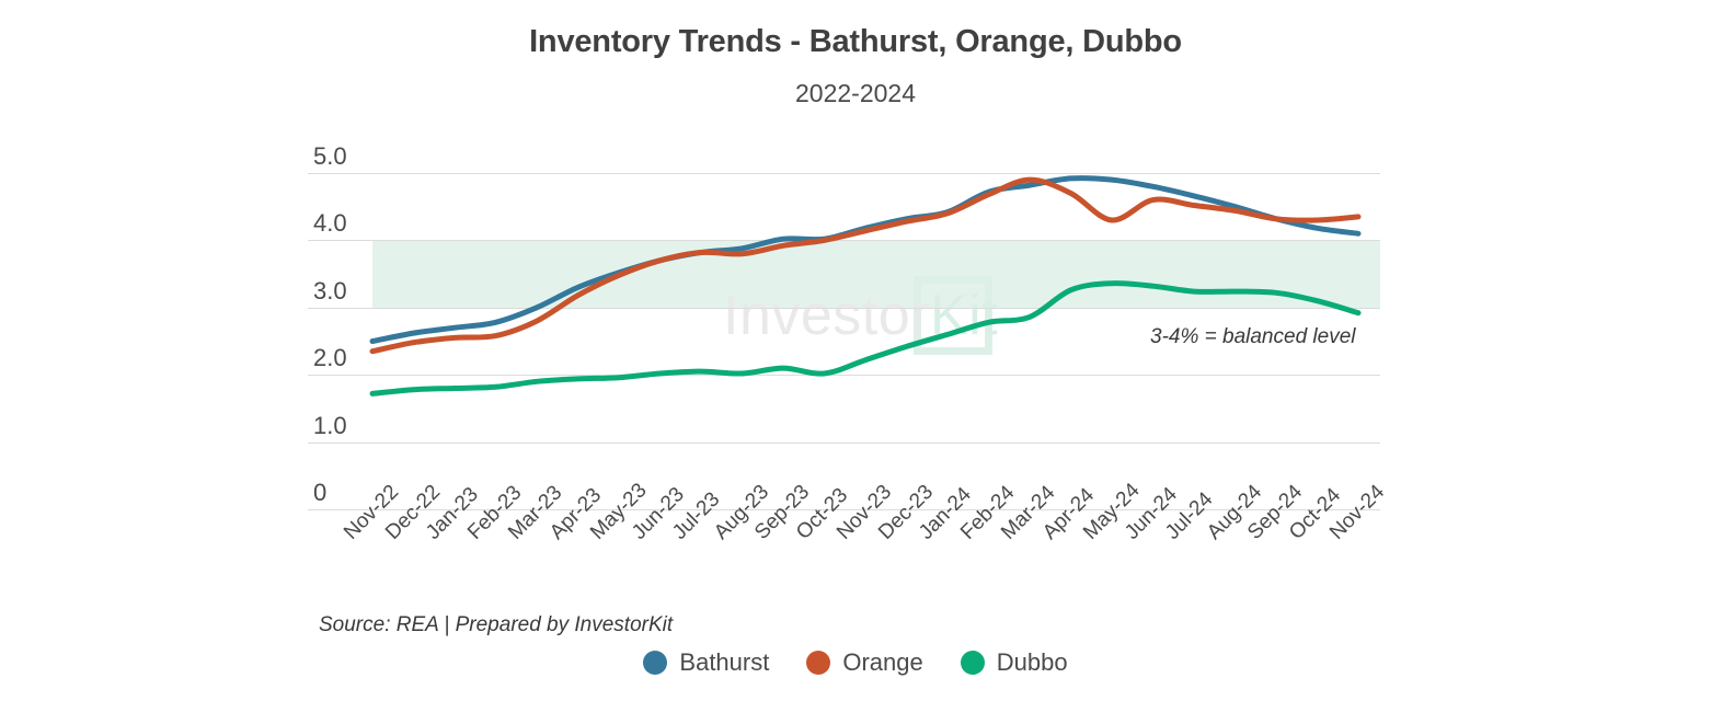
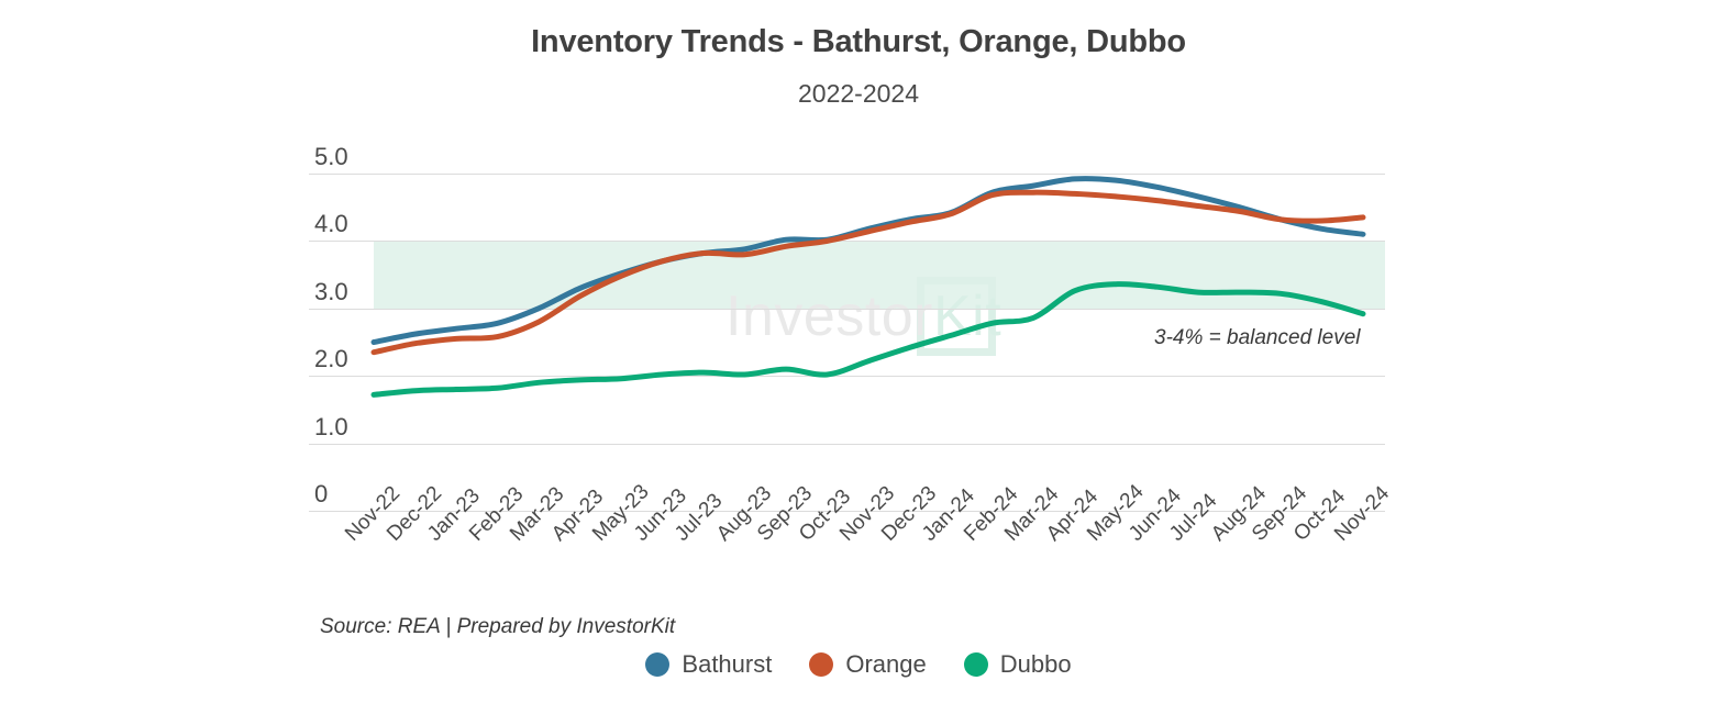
Orange/Mar-24: 4.9 -> 4.7
Orange/May-24: 4.3 -> 4.7
